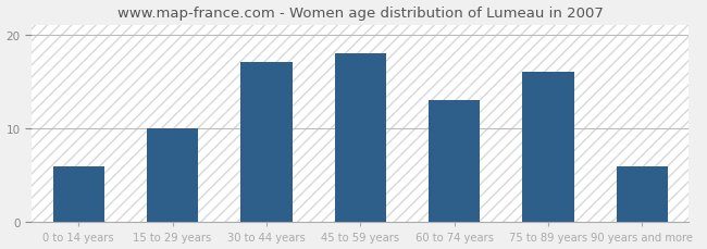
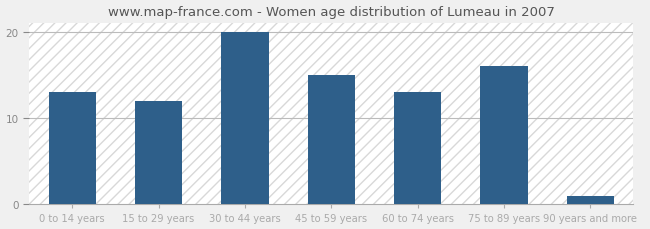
0 to 14 years: 6 -> 13
15 to 29 years: 10 -> 12
30 to 44 years: 17 -> 20
45 to 59 years: 18 -> 15
90 years and more: 6 -> 1
